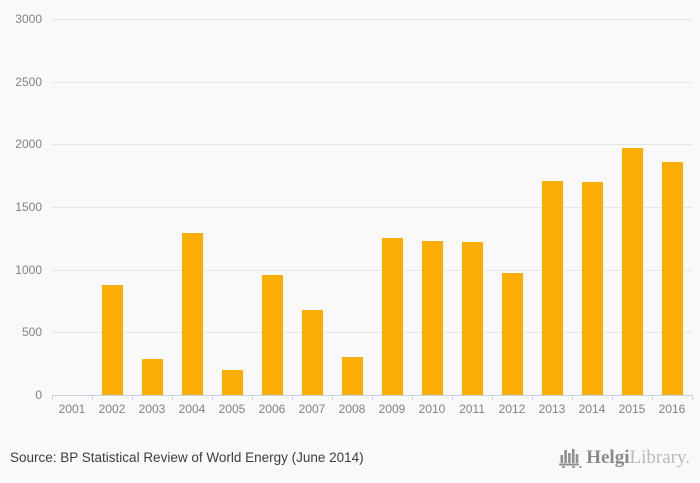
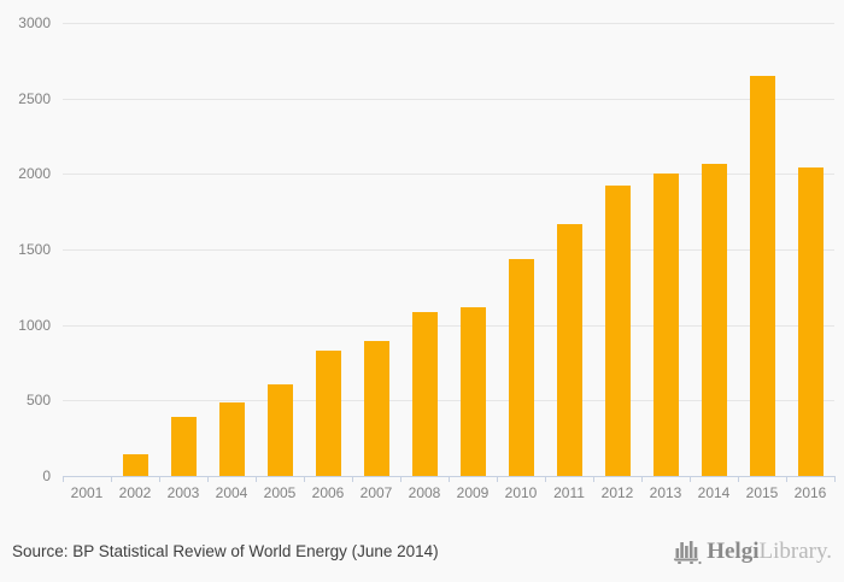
2002: 880 -> 140
2003: 290 -> 390
2004: 1290 -> 490
2005: 200 -> 610
2006: 960 -> 830
2007: 680 -> 890
2008: 300 -> 1080
2009: 1250 -> 1120
2010: 1230 -> 1440
2011: 1220 -> 1660
2012: 970 -> 1920
2013: 1710 -> 2000
2014: 1700 -> 2070
2015: 1970 -> 2640
2016: 1860 -> 2040
